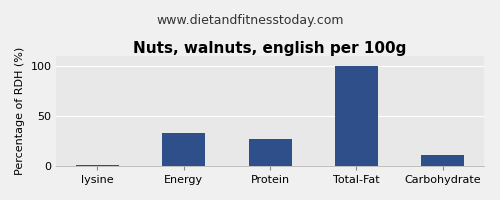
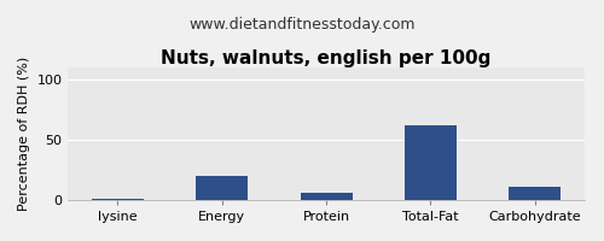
Energy: 33 -> 20
Protein: 27 -> 6
Total-Fat: 100 -> 62
